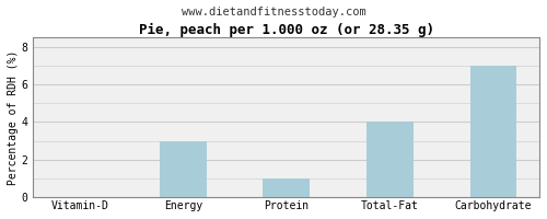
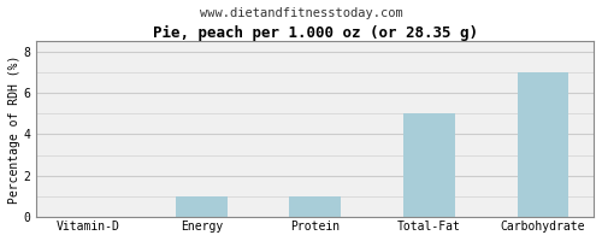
Energy: 3 -> 1
Total-Fat: 4 -> 5
